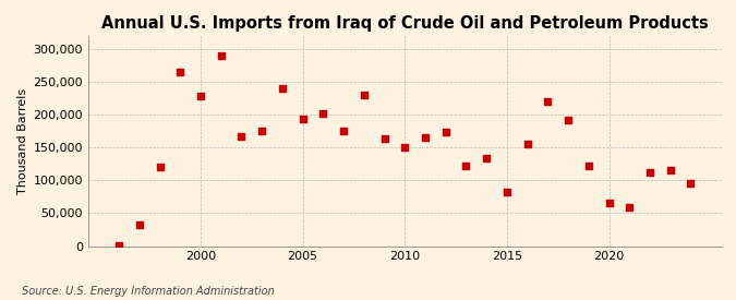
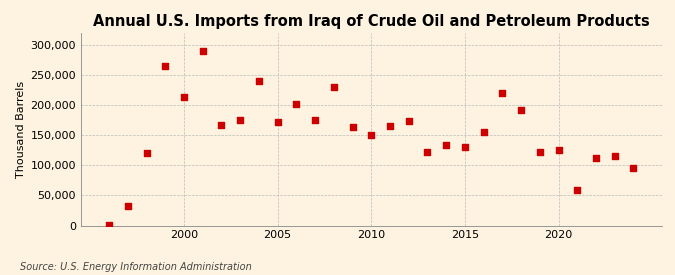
2000: 228,000 -> 214,000
2005: 193,000 -> 172,000
2015: 82,000 -> 130,000
2020: 65,000 -> 126,000
